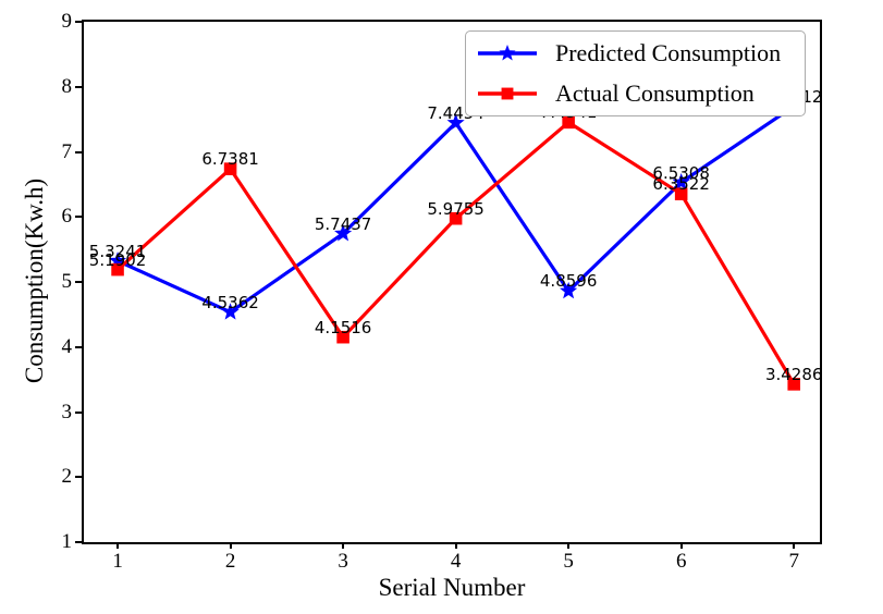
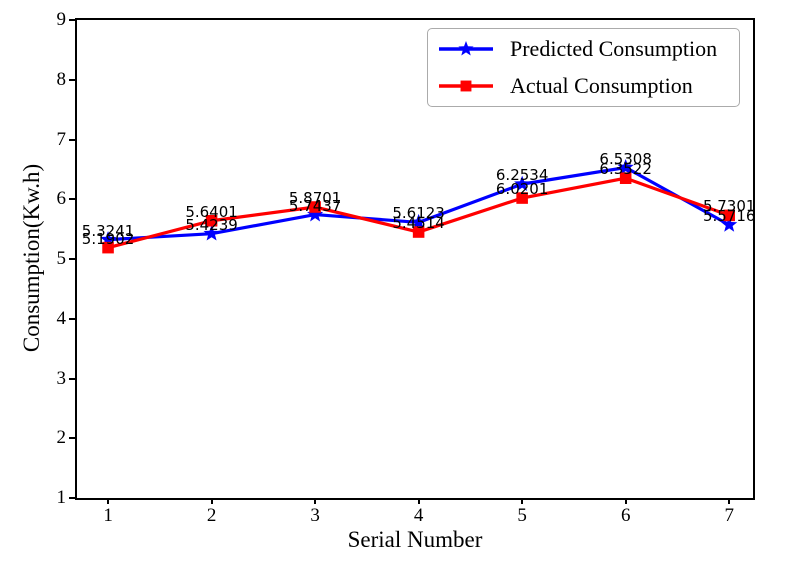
Predicted Consumption/2: 4.5362 -> 5.4239
Actual Consumption/2: 6.7381 -> 5.6401
Actual Consumption/3: 4.1516 -> 5.8701
Predicted Consumption/4: 7.4454 -> 5.6123
Actual Consumption/4: 5.9755 -> 5.4514
Predicted Consumption/5: 4.8596 -> 6.2534
Actual Consumption/5: 7.4541 -> 6.0201
Predicted Consumption/7: 7.7012 -> 5.5716
Actual Consumption/7: 3.4286 -> 5.7301
